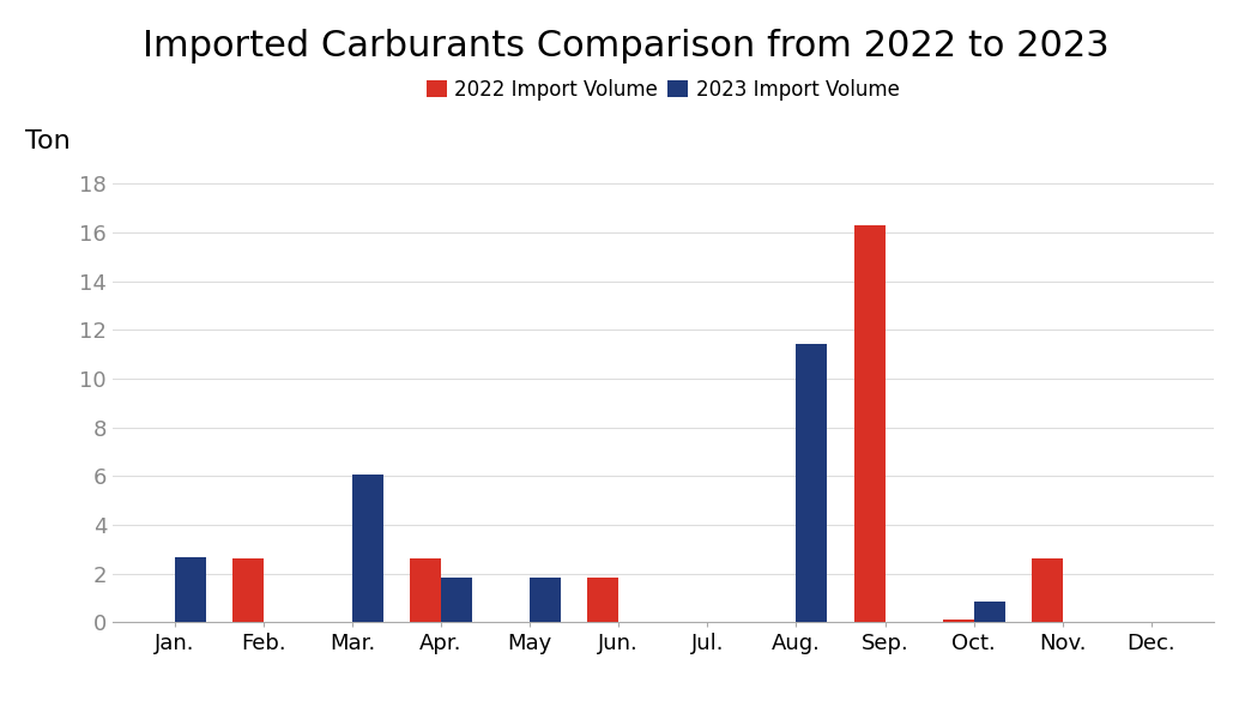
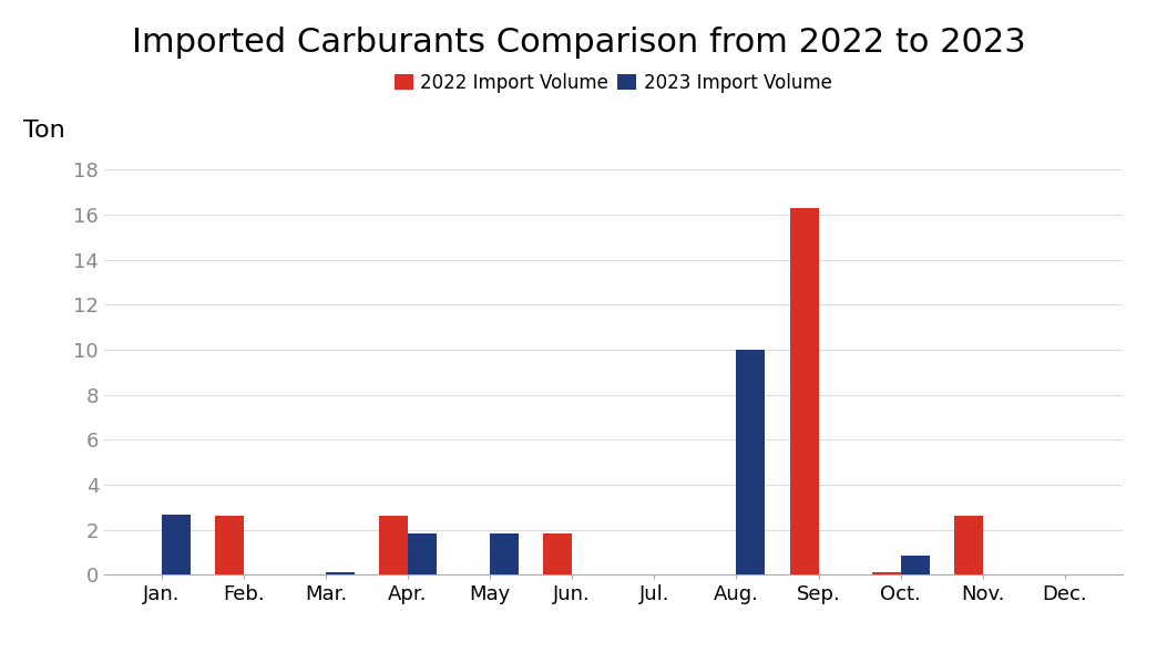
2023 Import Volume/Mar.: 6.05 -> 0.10
2023 Import Volume/Aug.: 11.45 -> 10.00
